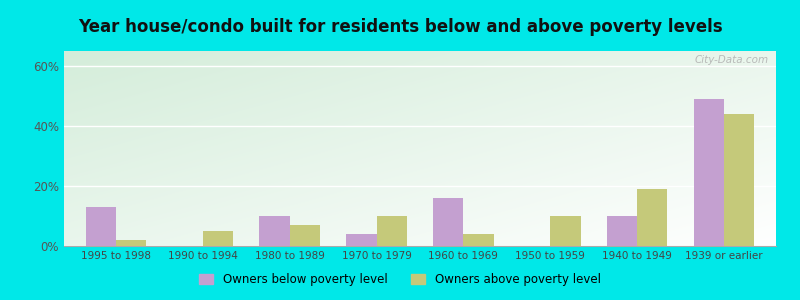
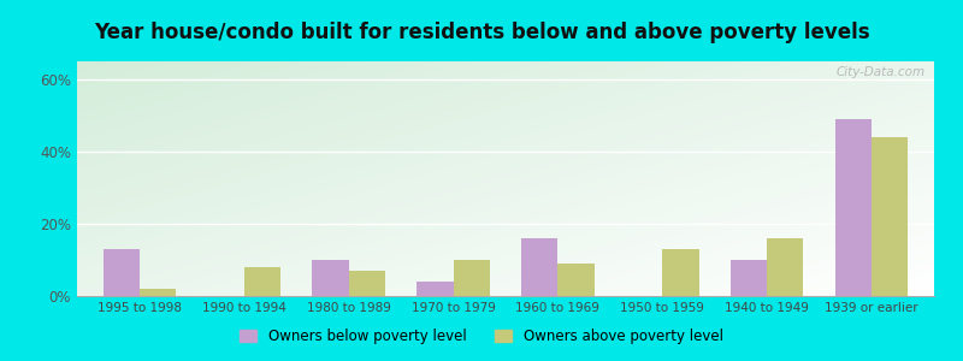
Owners above poverty level/1990 to 1994: 5% -> 8%
Owners above poverty level/1960 to 1969: 4% -> 9%
Owners above poverty level/1950 to 1959: 10% -> 13%
Owners above poverty level/1940 to 1949: 19% -> 16%
